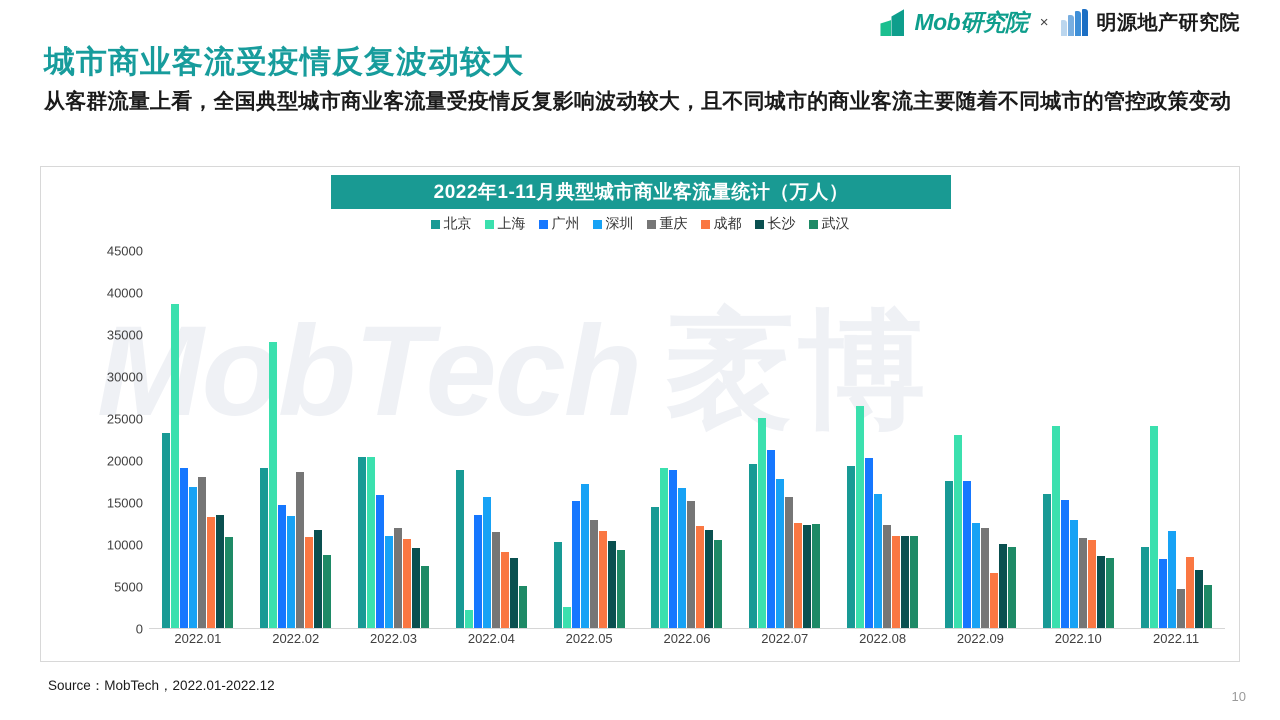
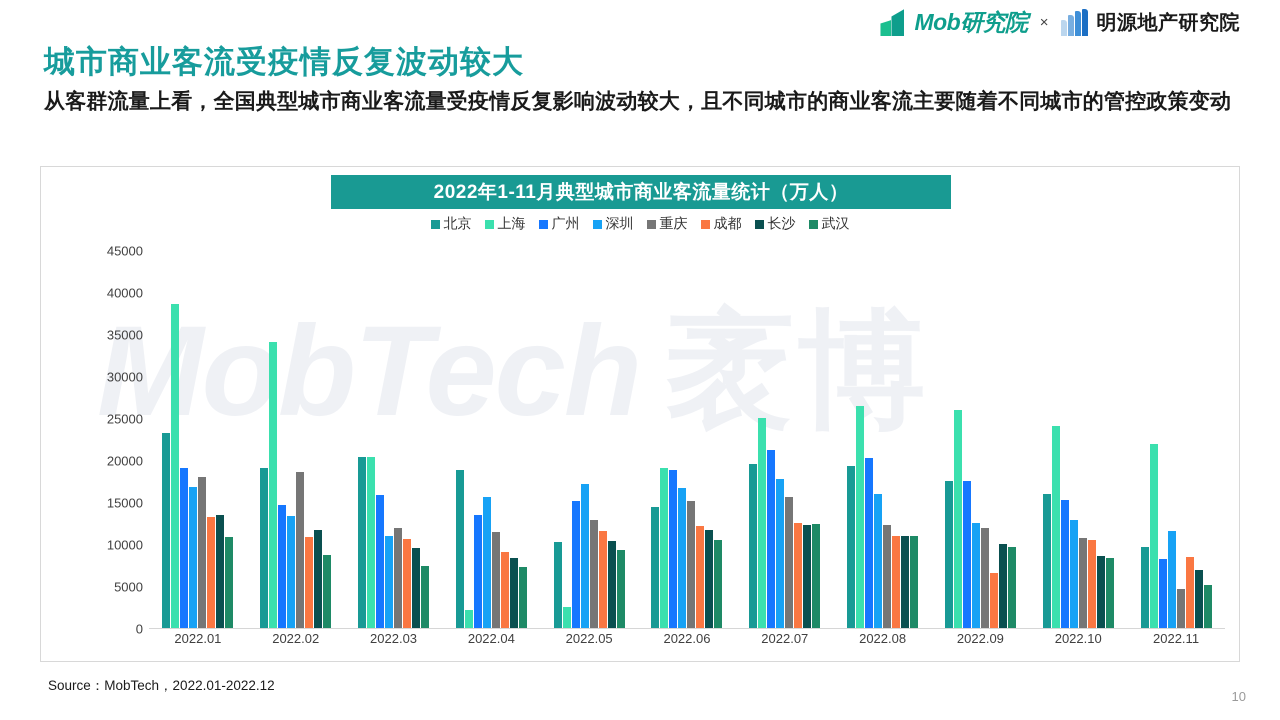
武汉/2022.04: 5000 -> 7000
上海/2022.09: 23000 -> 26000
上海/2022.11: 24000 -> 22000
